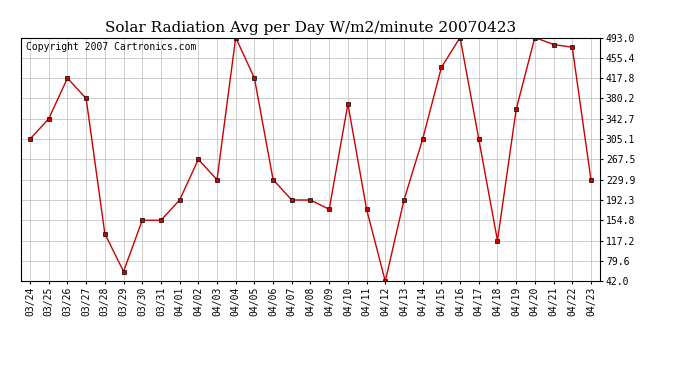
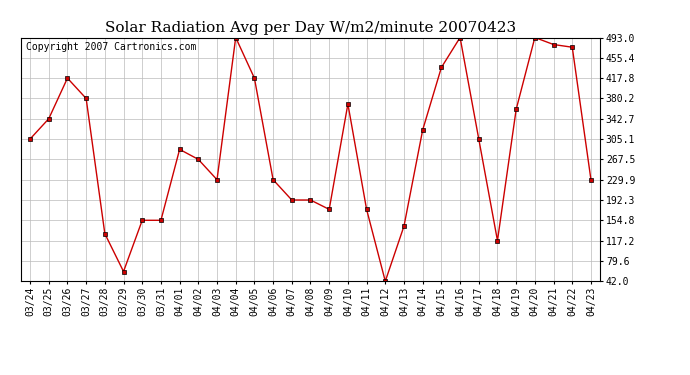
04/01: 192 -> 286
04/13: 192 -> 144
04/14: 305 -> 322
